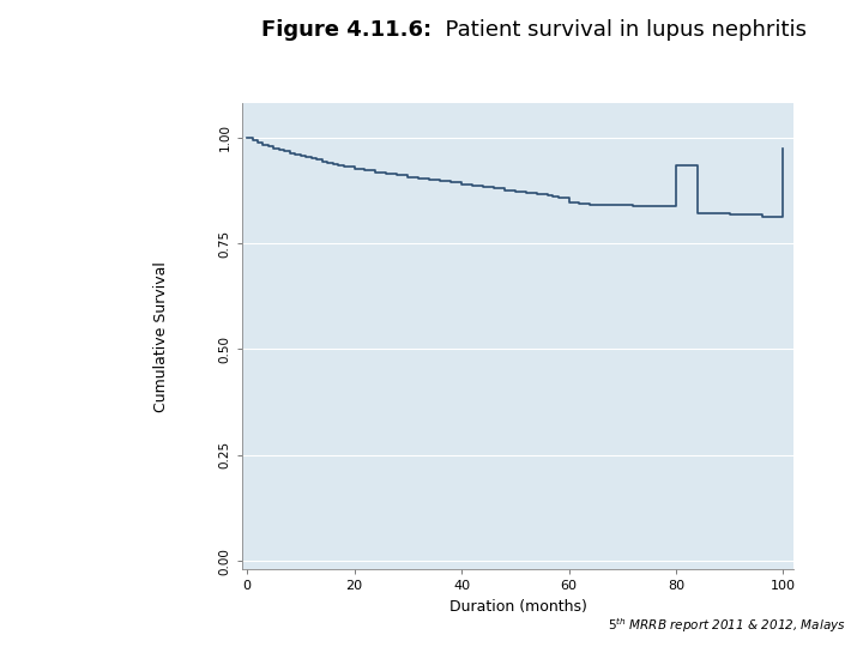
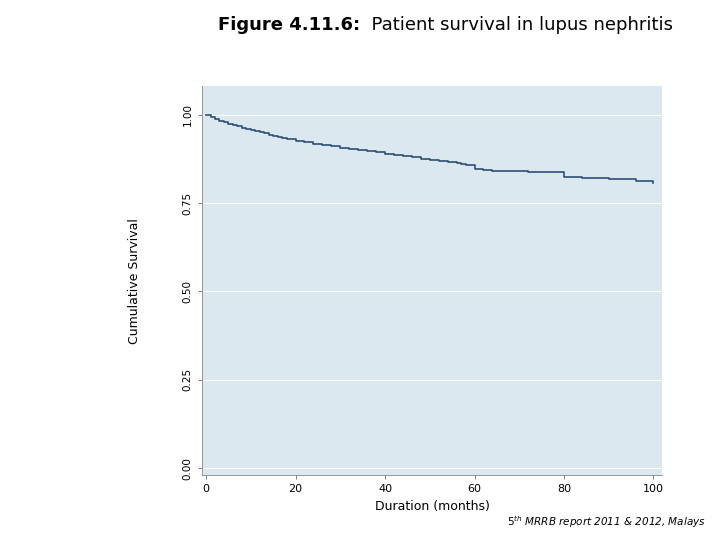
80: 0.935 -> 0.825
100: 0.975 -> 0.808
